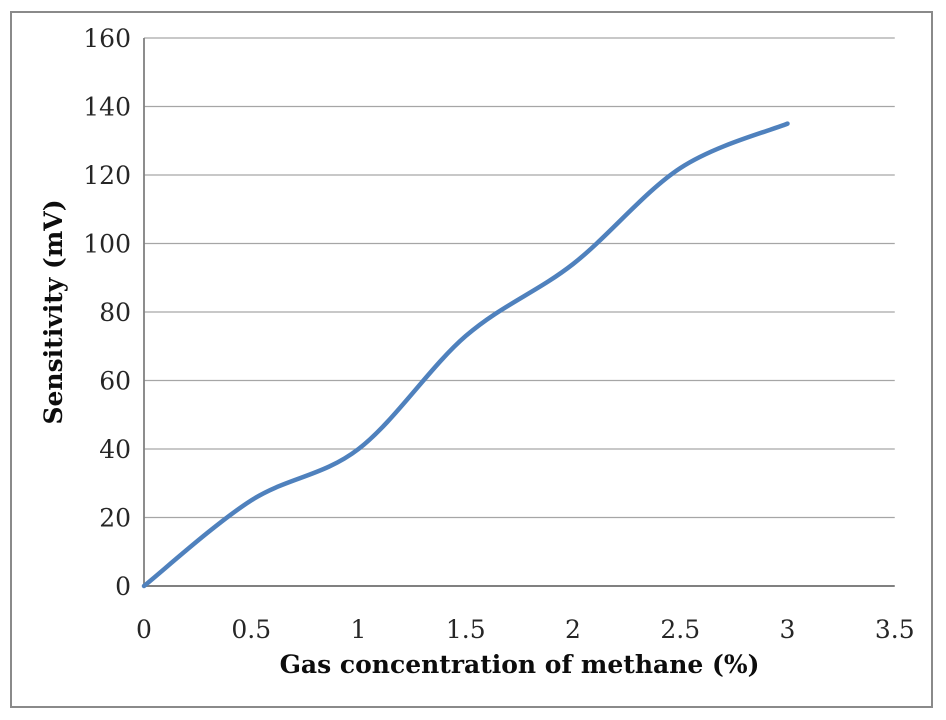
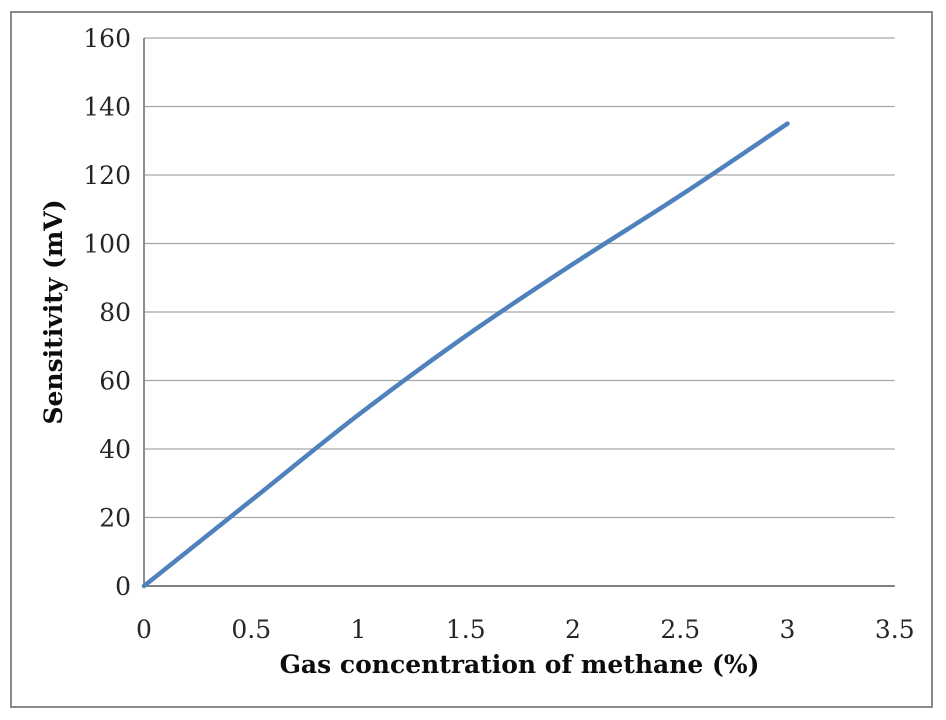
1: 40 -> 50
2.5: 122 -> 114
